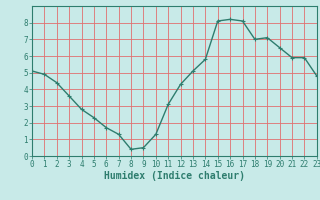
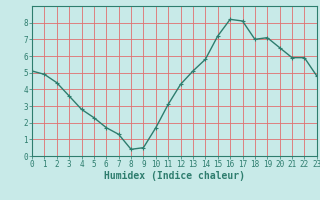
10: 1.3 -> 1.7
15: 8.1 -> 7.2
